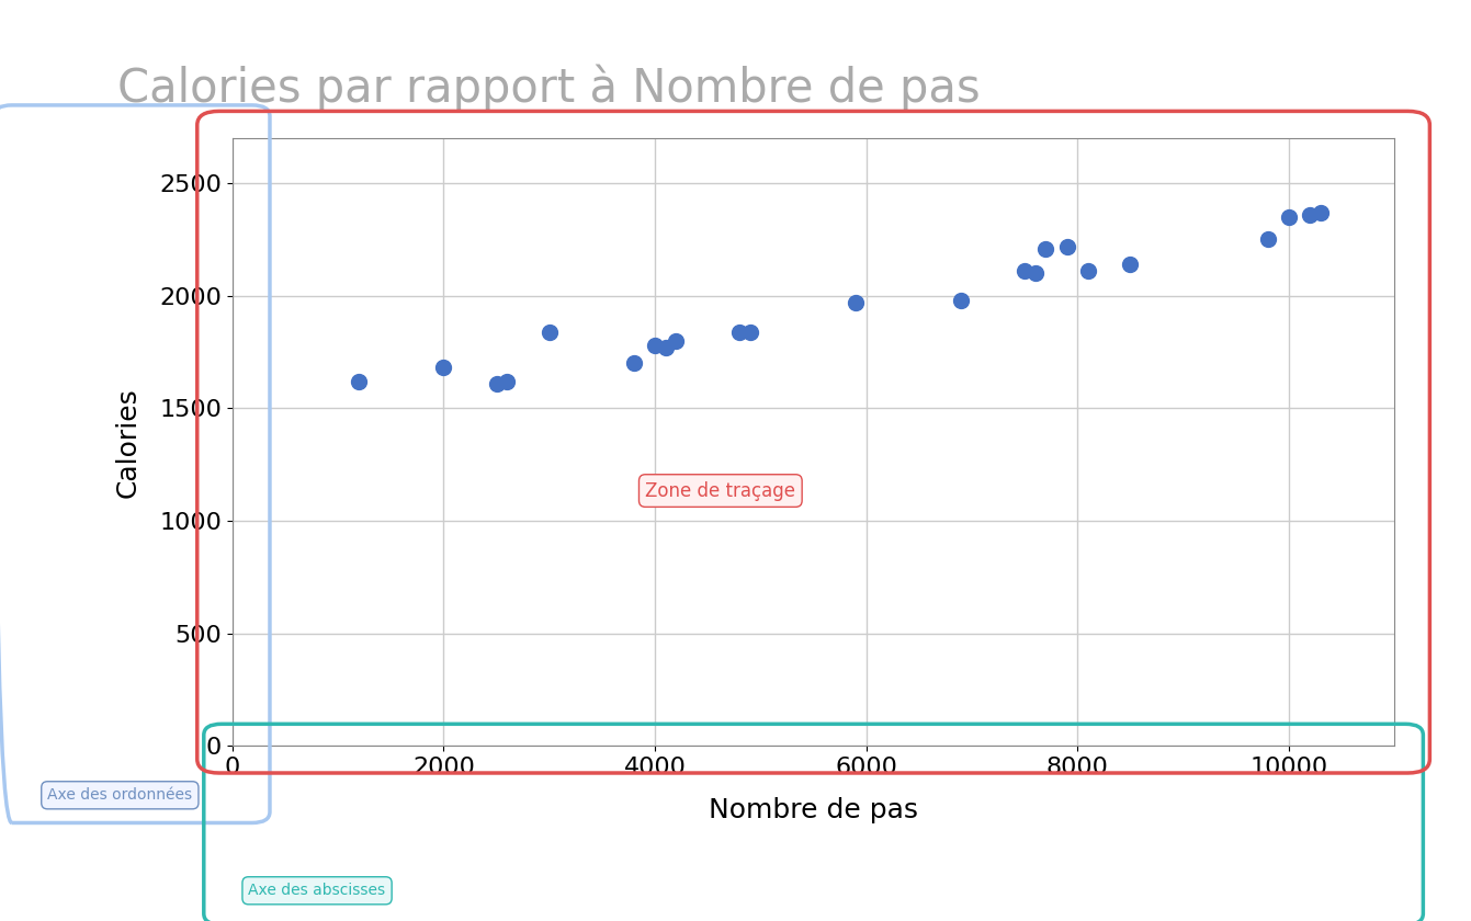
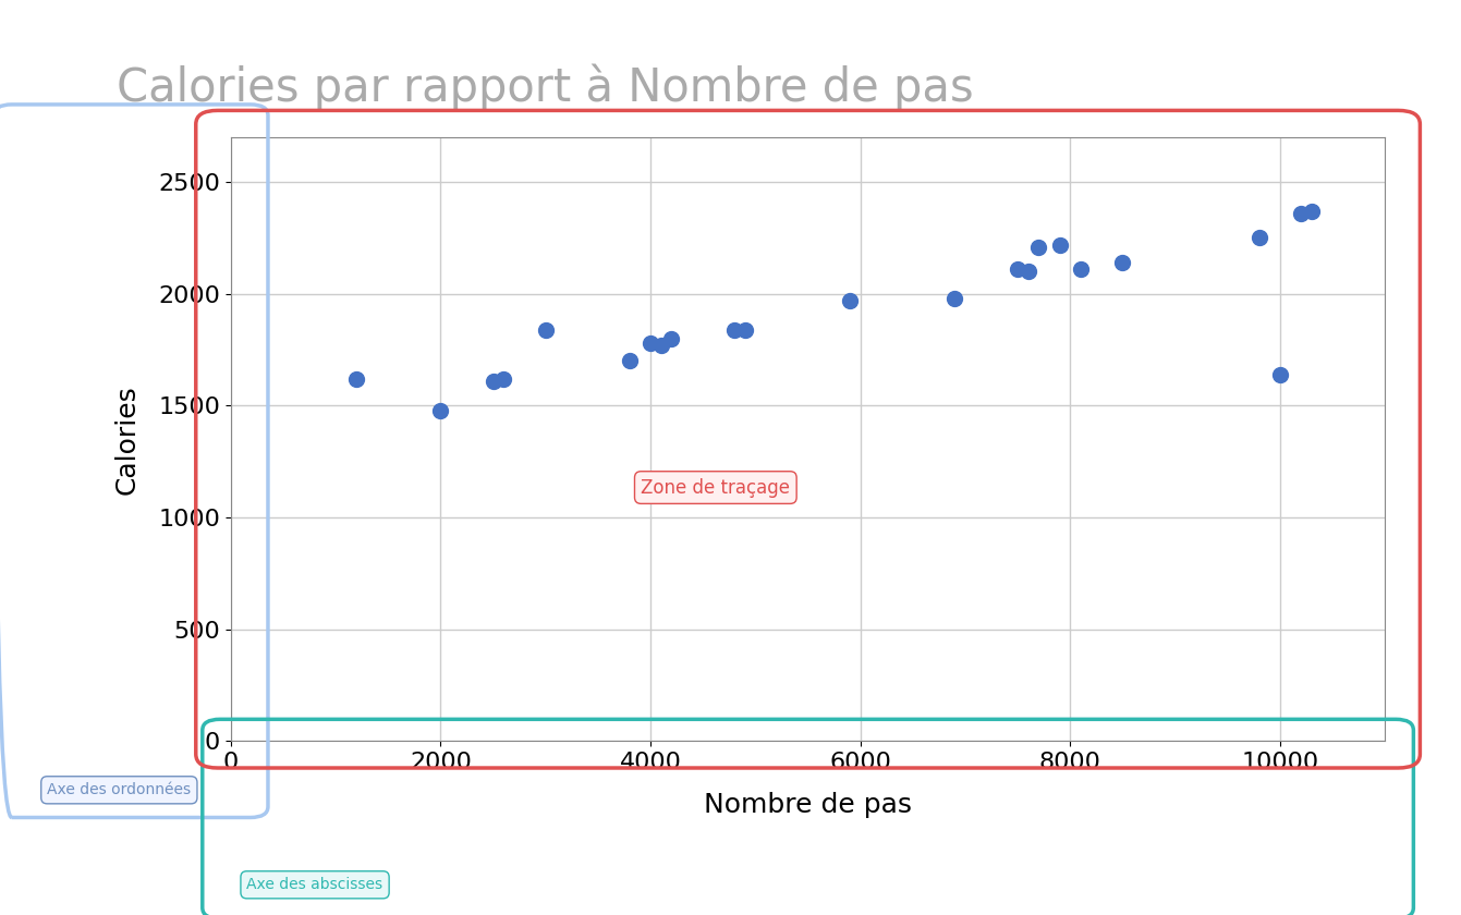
2000: 1680 -> 1480
10000: 2350 -> 1640
